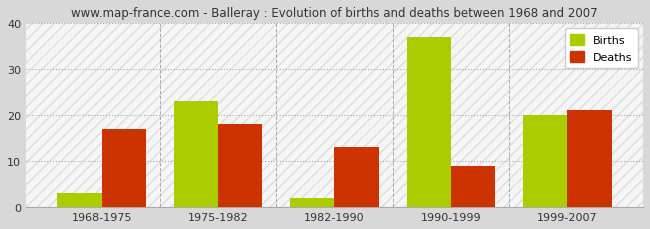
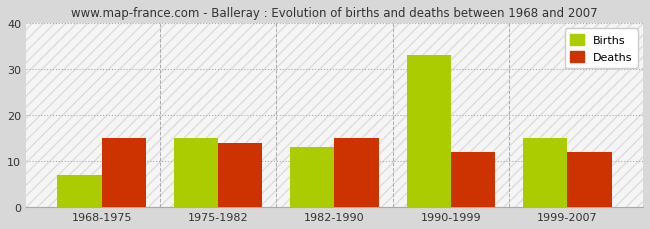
Births/1968-1975: 3 -> 7
Deaths/1968-1975: 17 -> 15
Births/1975-1982: 23 -> 15
Deaths/1975-1982: 18 -> 14
Births/1982-1990: 2 -> 13
Deaths/1982-1990: 13 -> 15
Births/1990-1999: 37 -> 33
Deaths/1990-1999: 9 -> 12
Births/1999-2007: 20 -> 15
Deaths/1999-2007: 21 -> 12
